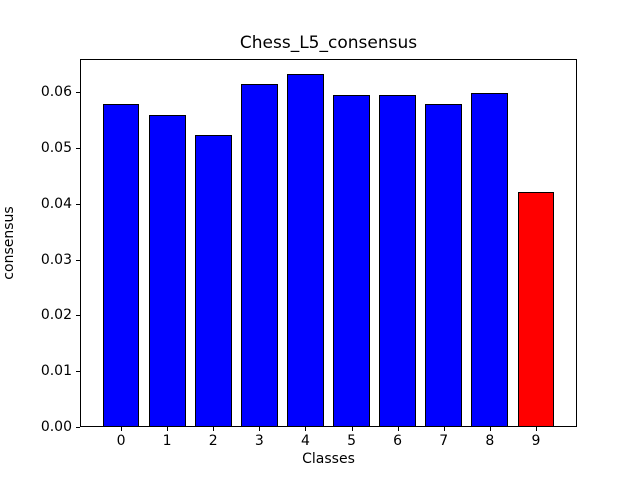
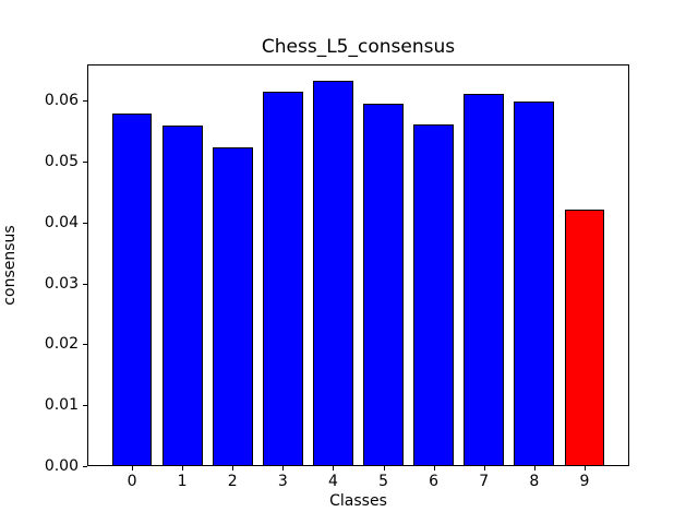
6: 0.059 -> 0.056
7: 0.058 -> 0.061
